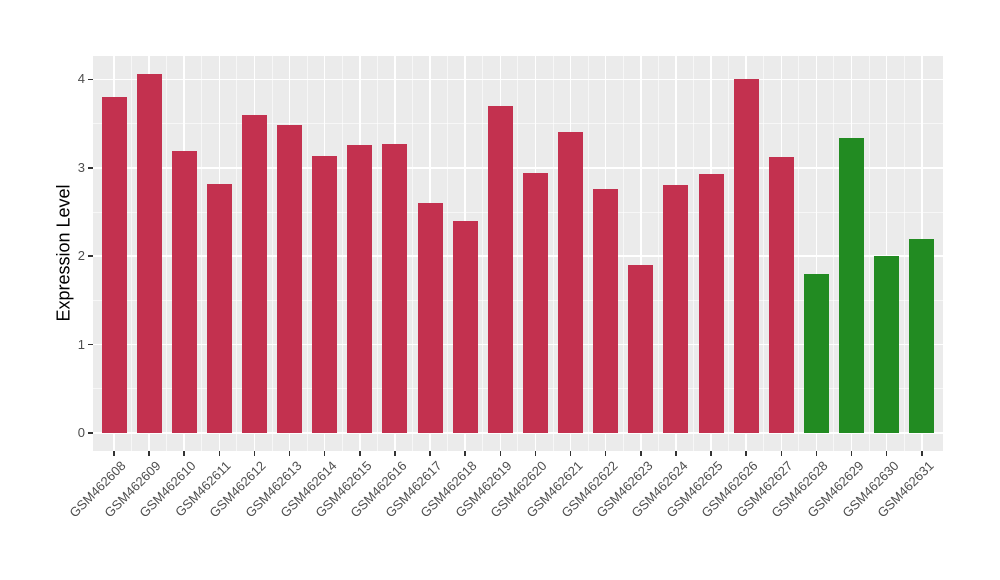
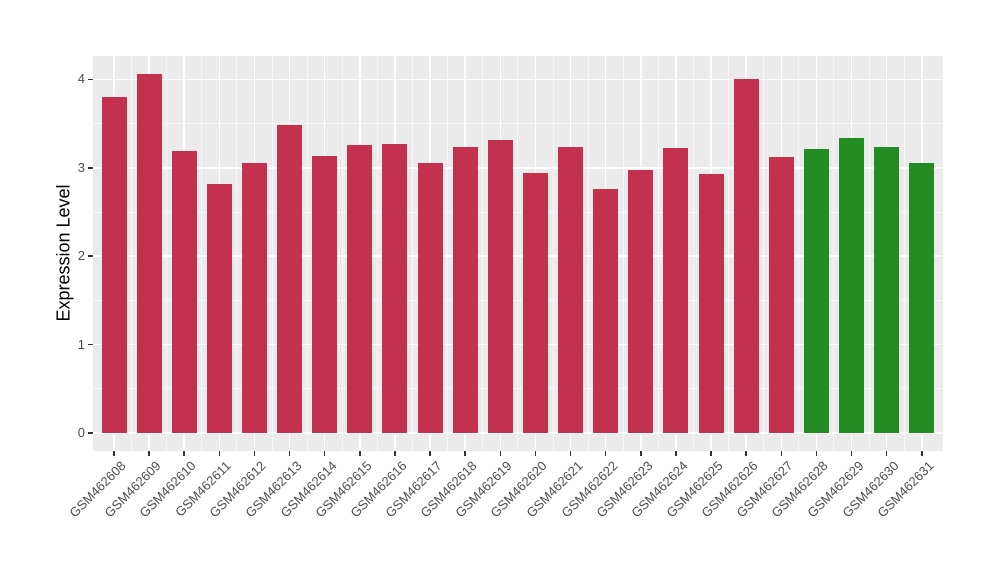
GSM462612: 3.6 -> 3.0
GSM462617: 2.6 -> 3.1
GSM462618: 2.4 -> 3.2
GSM462619: 3.7 -> 3.3
GSM462621: 3.4 -> 3.2
GSM462623: 1.9 -> 3.0
GSM462624: 2.8 -> 3.2
GSM462628: 1.8 -> 3.2
GSM462630: 2.0 -> 3.2
GSM462631: 2.2 -> 3.1
